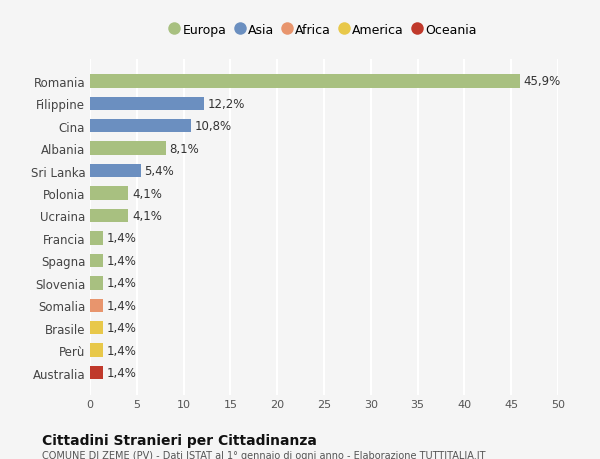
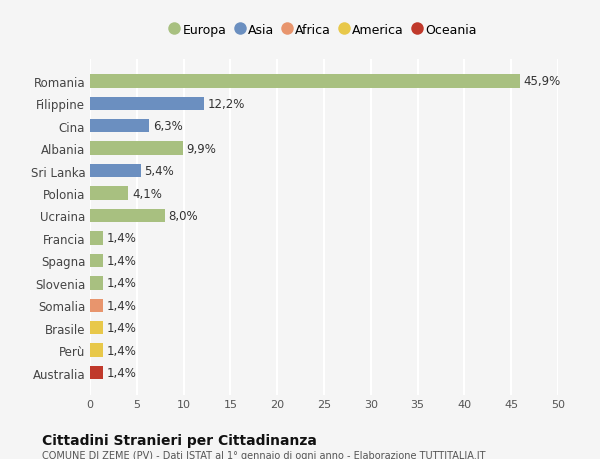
Cina: 10,8% -> 6,3%
Albania: 8,1% -> 9,9%
Ucraina: 4,1% -> 8,0%
